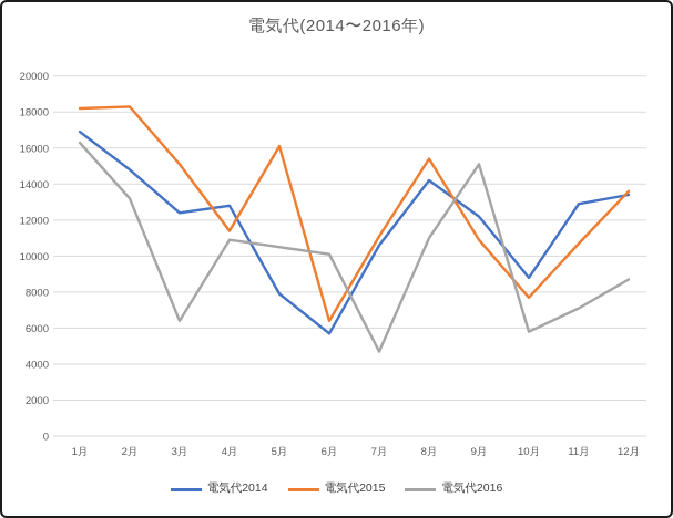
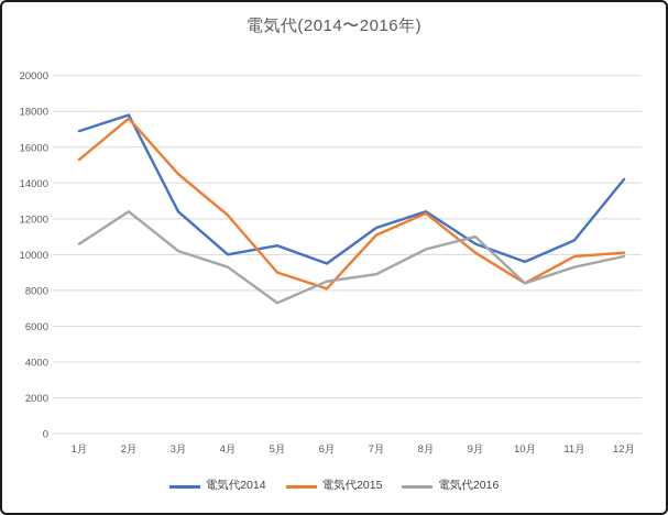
電気代2015/1月: 18200 -> 15300
電気代2016/1月: 16300 -> 10600
電気代2014/2月: 14800 -> 17800
電気代2015/2月: 18300 -> 17600
電気代2016/2月: 13200 -> 12400
電気代2015/3月: 15100 -> 14500
電気代2016/3月: 6400 -> 10200
電気代2014/4月: 12800 -> 10000
電気代2015/4月: 11400 -> 12200
電気代2016/4月: 10900 -> 9300
電気代2014/5月: 7900 -> 10500
電気代2015/5月: 16100 -> 9000
電気代2016/5月: 10500 -> 7300
電気代2014/6月: 5700 -> 9500
電気代2015/6月: 6400 -> 8100
電気代2016/6月: 10100 -> 8500
電気代2014/7月: 10600 -> 11500
電気代2016/7月: 4700 -> 8900
電気代2014/8月: 14200 -> 12400
電気代2015/8月: 15400 -> 12300
電気代2016/8月: 11000 -> 10300
電気代2014/9月: 12200 -> 10600
電気代2015/9月: 10900 -> 10100
電気代2016/9月: 15100 -> 11000
電気代2014/10月: 8800 -> 9600
電気代2015/10月: 7700 -> 8400
電気代2016/10月: 5800 -> 8400
電気代2014/11月: 12900 -> 10800
電気代2015/11月: 10700 -> 9900
電気代2016/11月: 7100 -> 9300
電気代2014/12月: 13400 -> 14200
電気代2015/12月: 13600 -> 10100
電気代2016/12月: 8700 -> 9900
